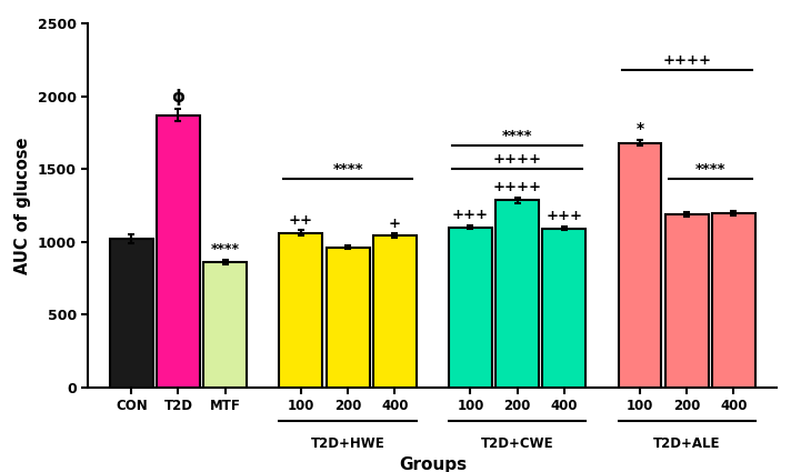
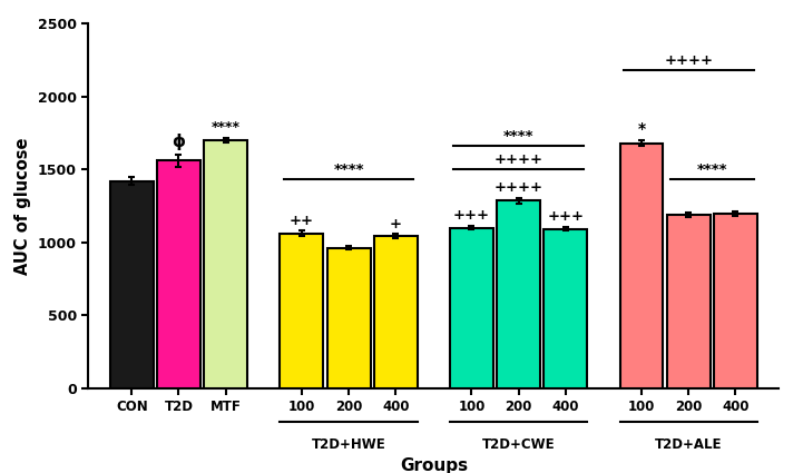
CON: 1020 -> 1420
T2D: 1870 -> 1560
MTF: 860 -> 1700
